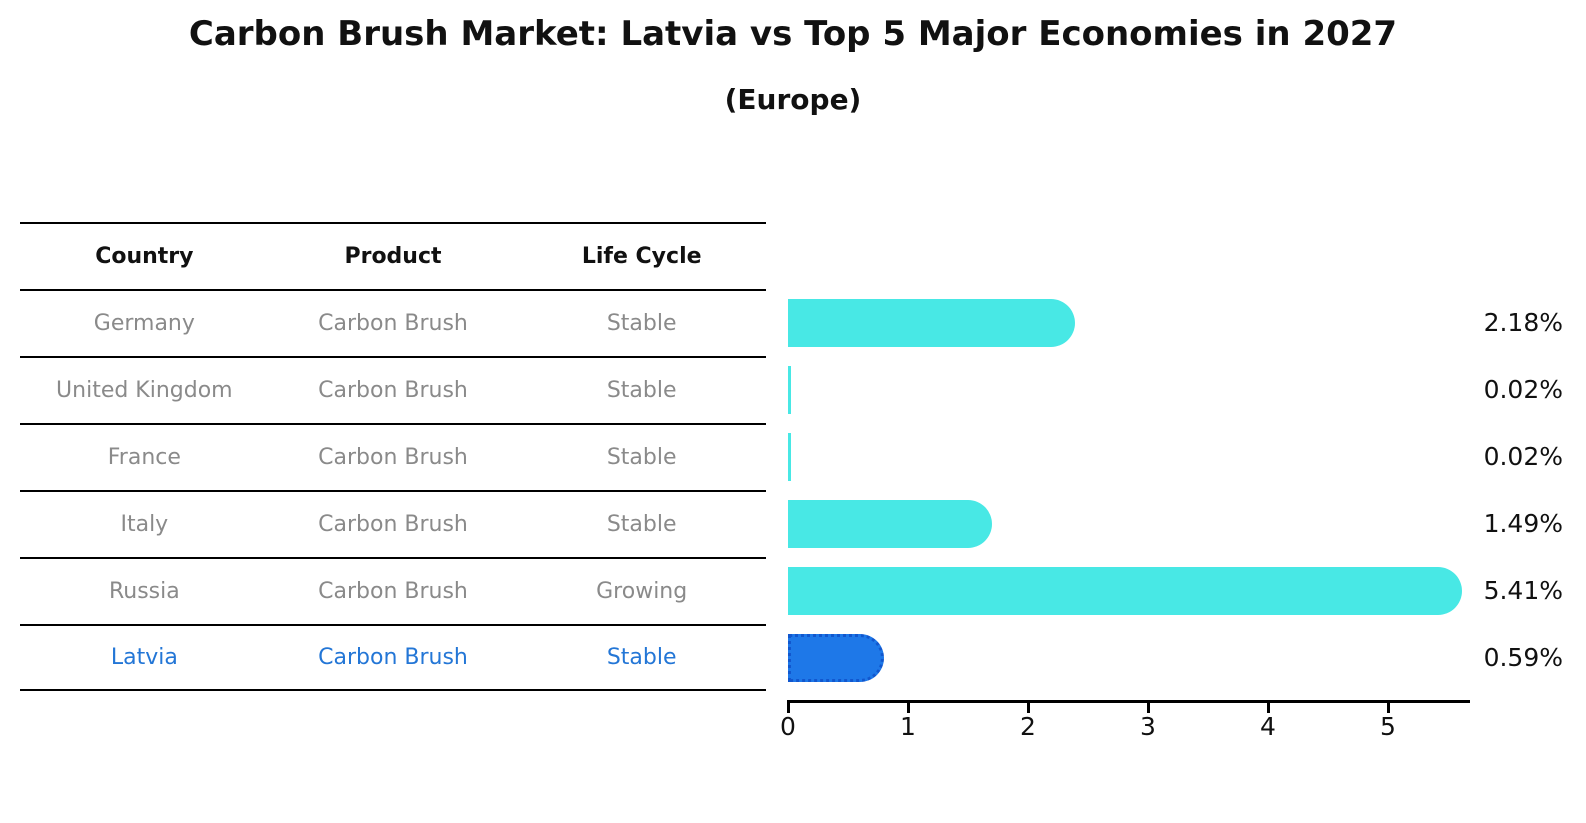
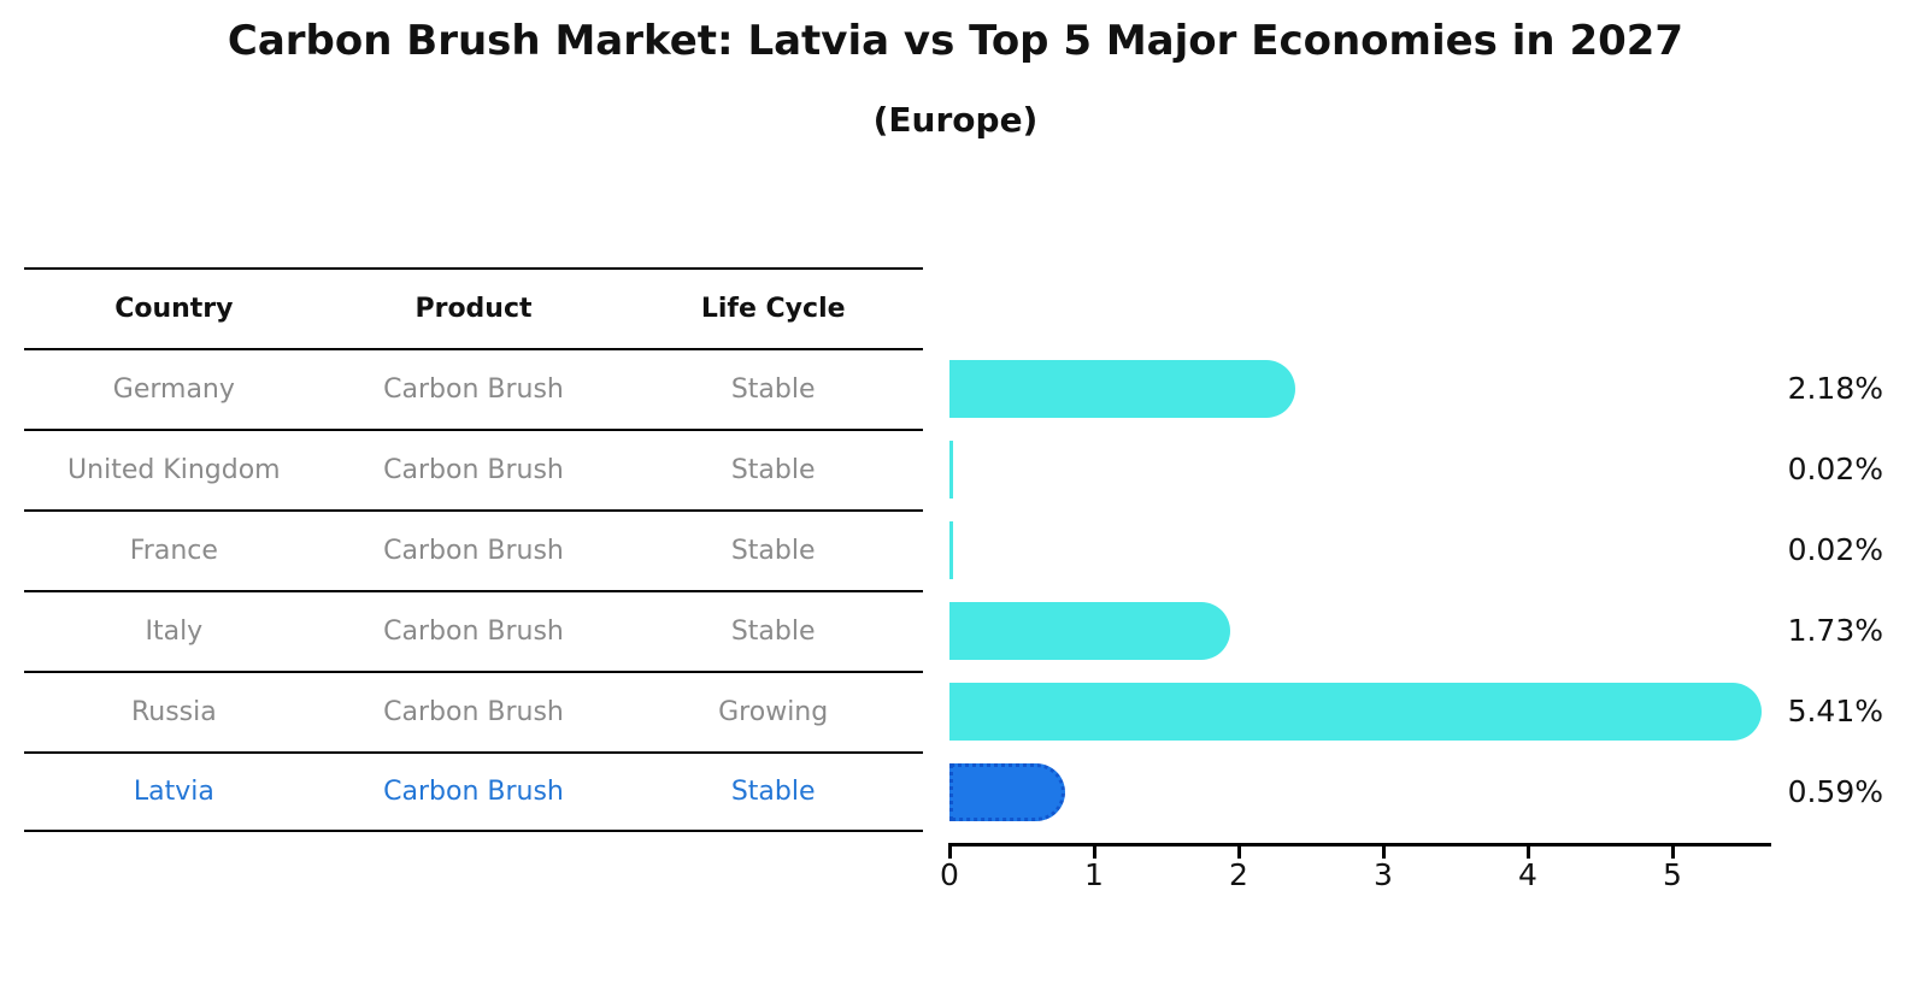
Italy: 1.49% -> 1.73%
